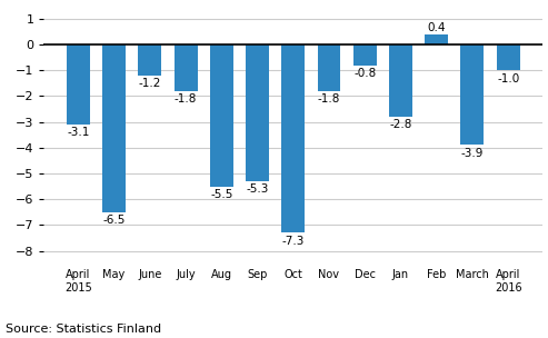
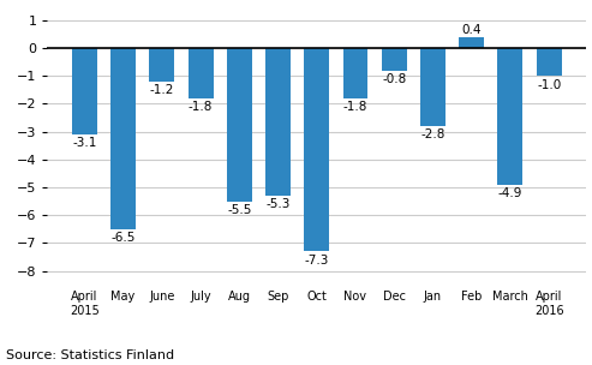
March: -3.9 -> -4.9
